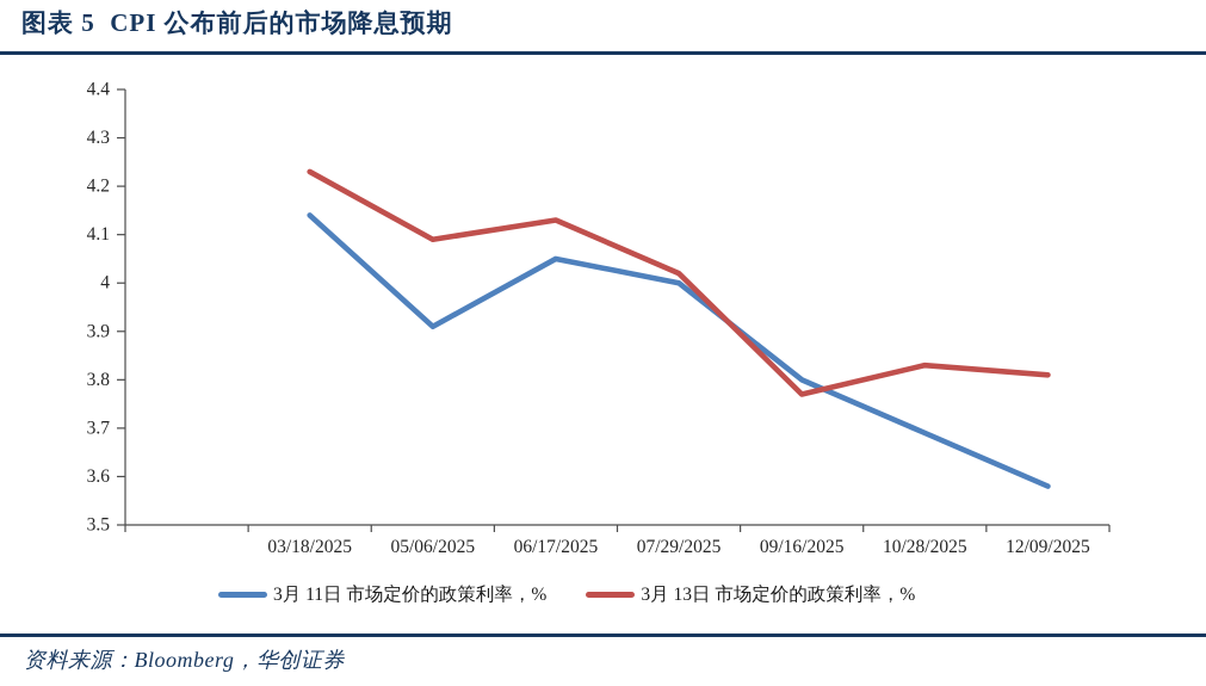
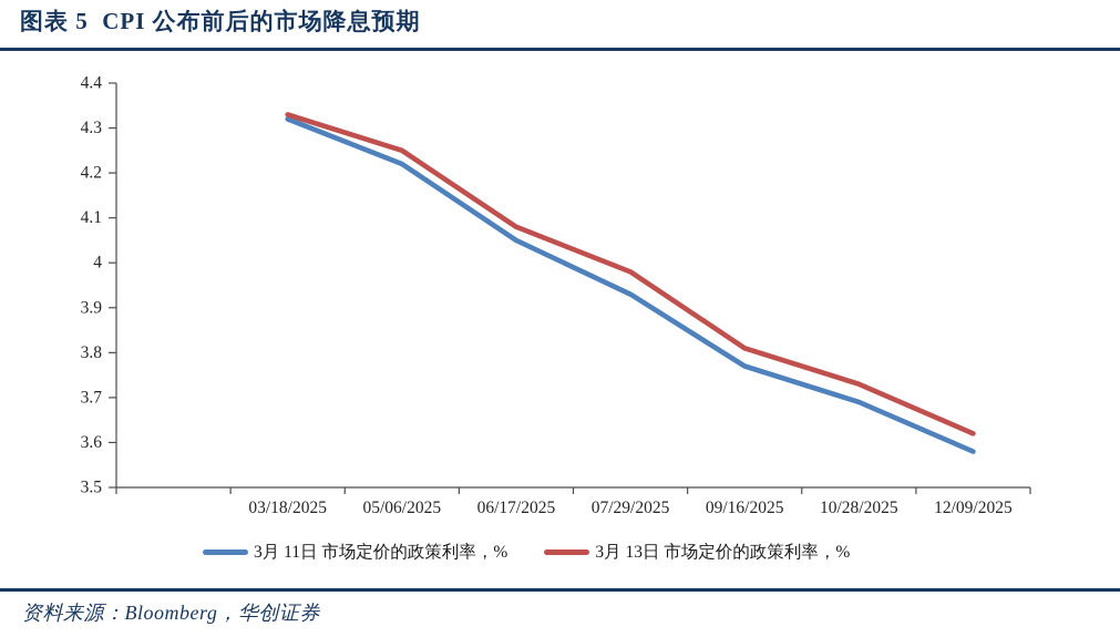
3月 11日 市场定价的政策利率，%/03/18/2025: 4.14 -> 4.32
3月 13日 市场定价的政策利率，%/03/18/2025: 4.23 -> 4.33
3月 11日 市场定价的政策利率，%/05/06/2025: 3.91 -> 4.22
3月 13日 市场定价的政策利率，%/05/06/2025: 4.09 -> 4.25
3月 13日 市场定价的政策利率，%/06/17/2025: 4.13 -> 4.08
3月 11日 市场定价的政策利率，%/07/29/2025: 4.00 -> 3.93
3月 13日 市场定价的政策利率，%/07/29/2025: 4.02 -> 3.98
3月 11日 市场定价的政策利率，%/09/16/2025: 3.80 -> 3.77
3月 13日 市场定价的政策利率，%/09/16/2025: 3.77 -> 3.81
3月 13日 市场定价的政策利率，%/10/28/2025: 3.83 -> 3.73
3月 13日 市场定价的政策利率，%/12/09/2025: 3.81 -> 3.62
